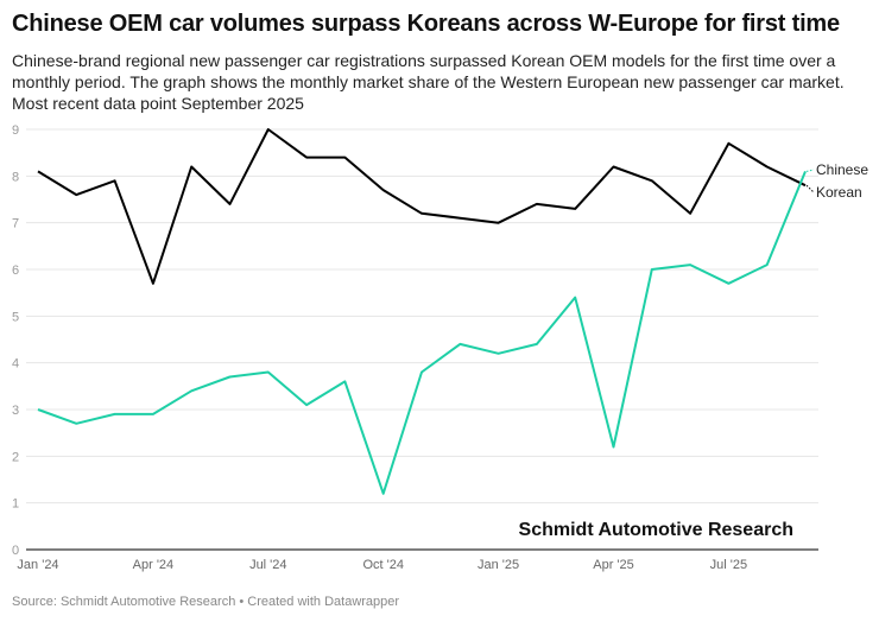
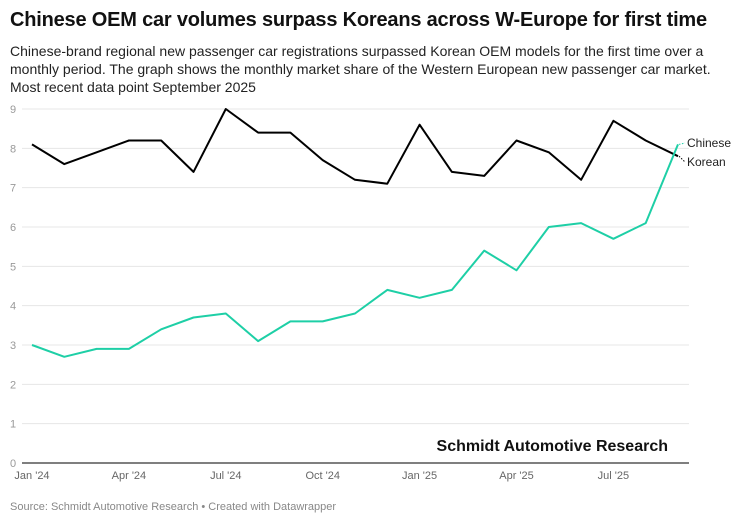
Korean/Apr '24: 5.7 -> 8.2
Chinese/Oct '24: 1.2 -> 3.6
Korean/Jan '25: 7.0 -> 8.6
Chinese/Apr '25: 2.2 -> 4.9
